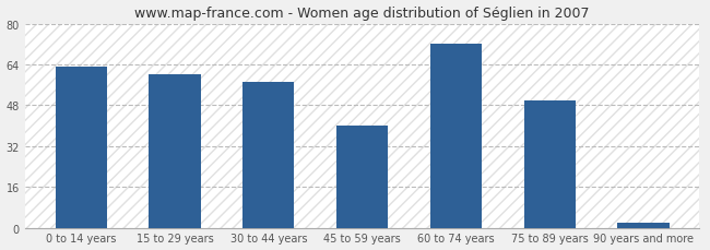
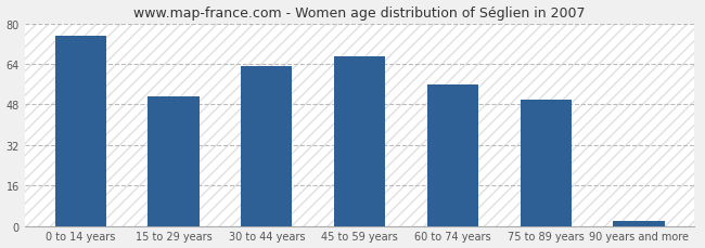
0 to 14 years: 63 -> 75
15 to 29 years: 60 -> 51
30 to 44 years: 57 -> 63
45 to 59 years: 40 -> 67
60 to 74 years: 72 -> 56
